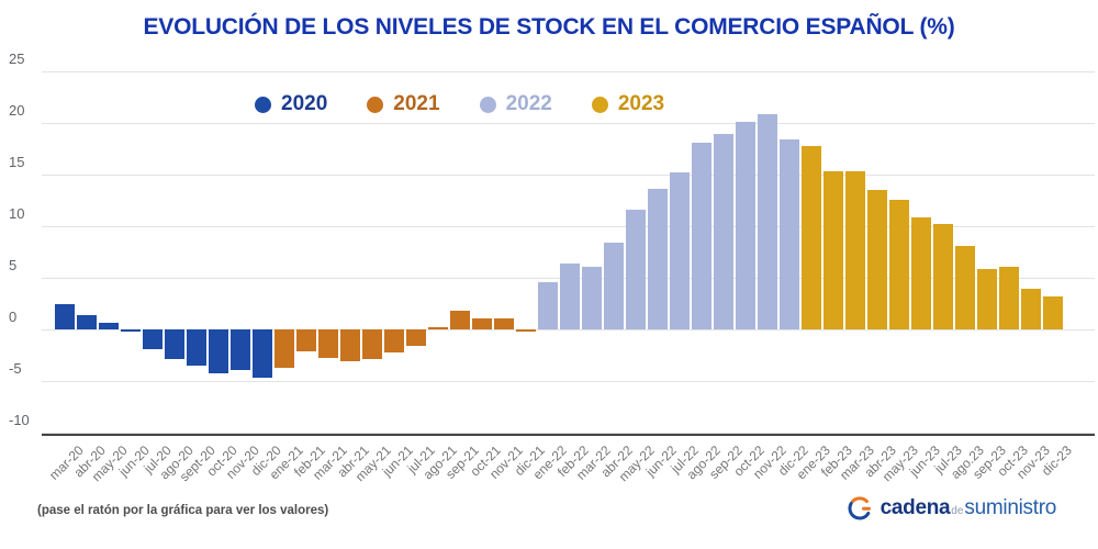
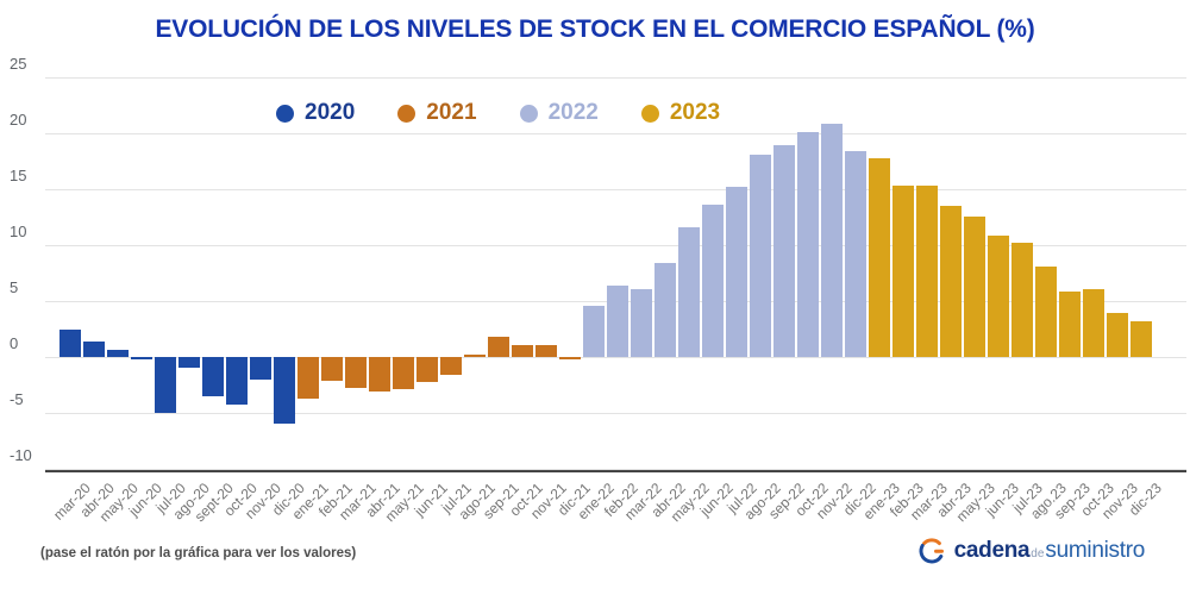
jul-20: -2 -> -5
ago-20: -3 -> -1
nov-20: -4 -> -2
dic-20: -5 -> -6
